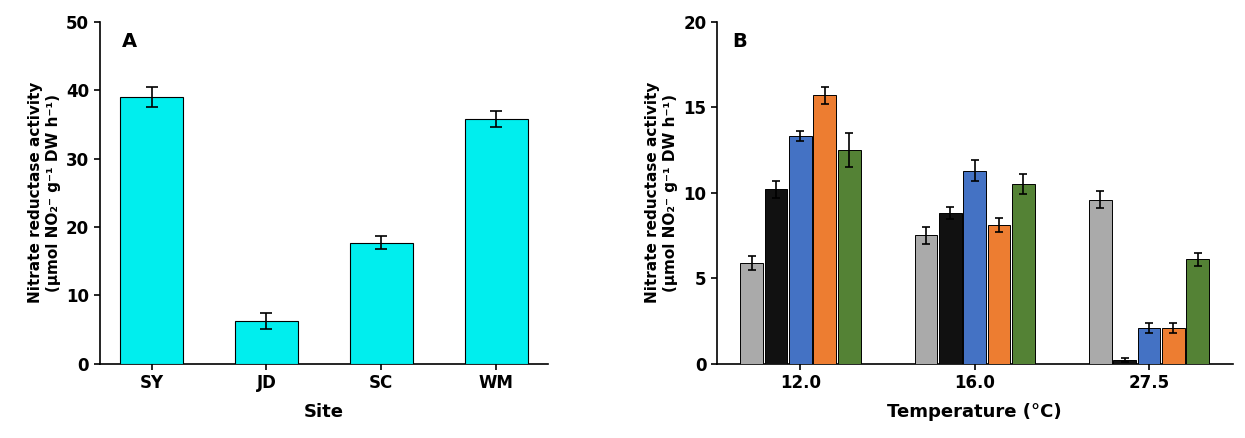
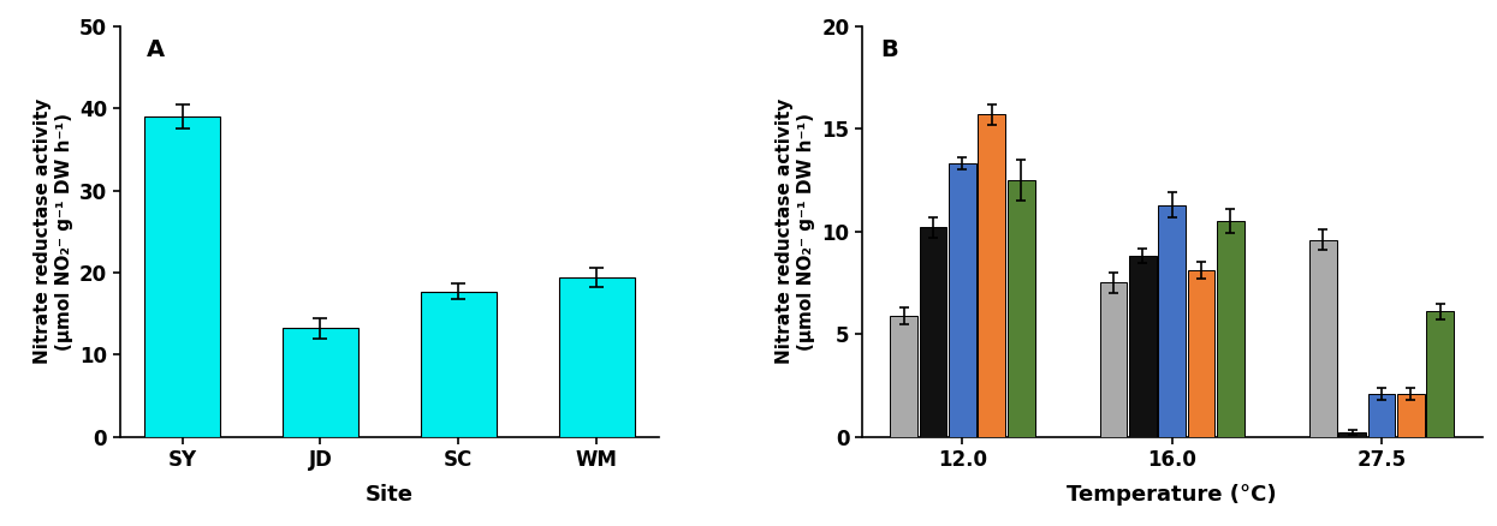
JD: 6.2 -> 13.2
WM: 35.8 -> 19.4
